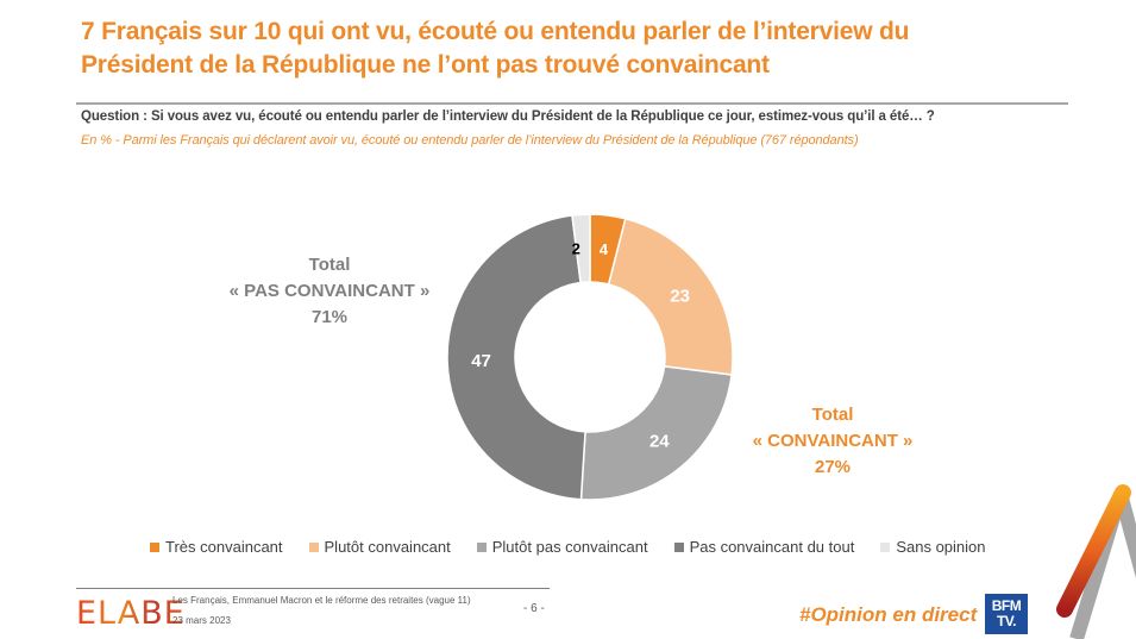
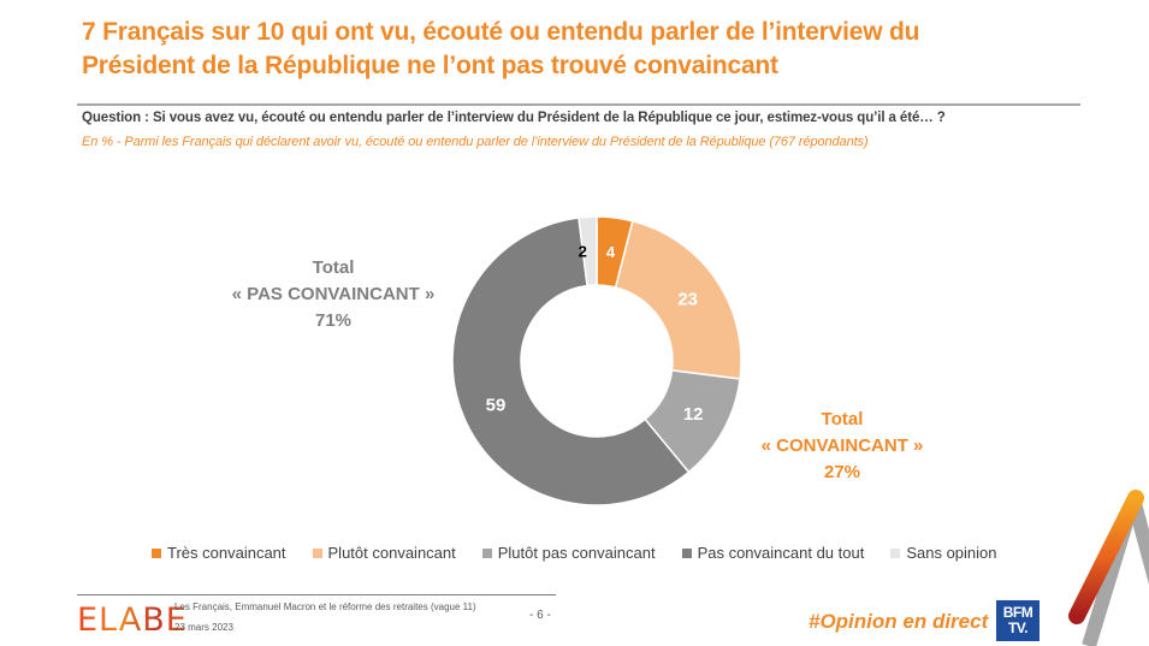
Plutôt pas convaincant: 24 -> 12
Pas convaincant du tout: 47 -> 59
